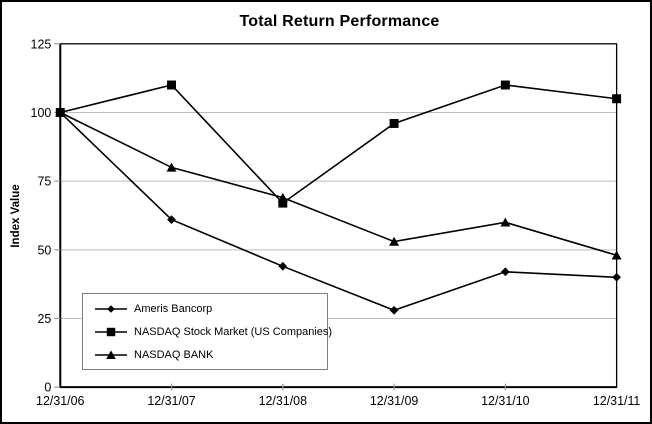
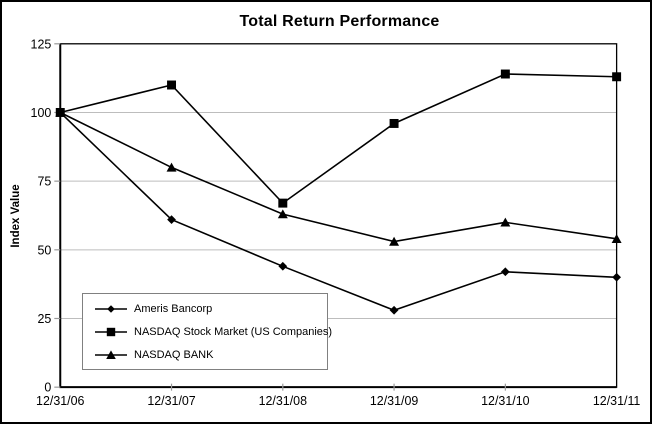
NASDAQ BANK/12/31/08: 69 -> 63
NASDAQ Stock Market (US Companies)/12/31/10: 110 -> 114
NASDAQ Stock Market (US Companies)/12/31/11: 105 -> 113
NASDAQ BANK/12/31/11: 48 -> 54
